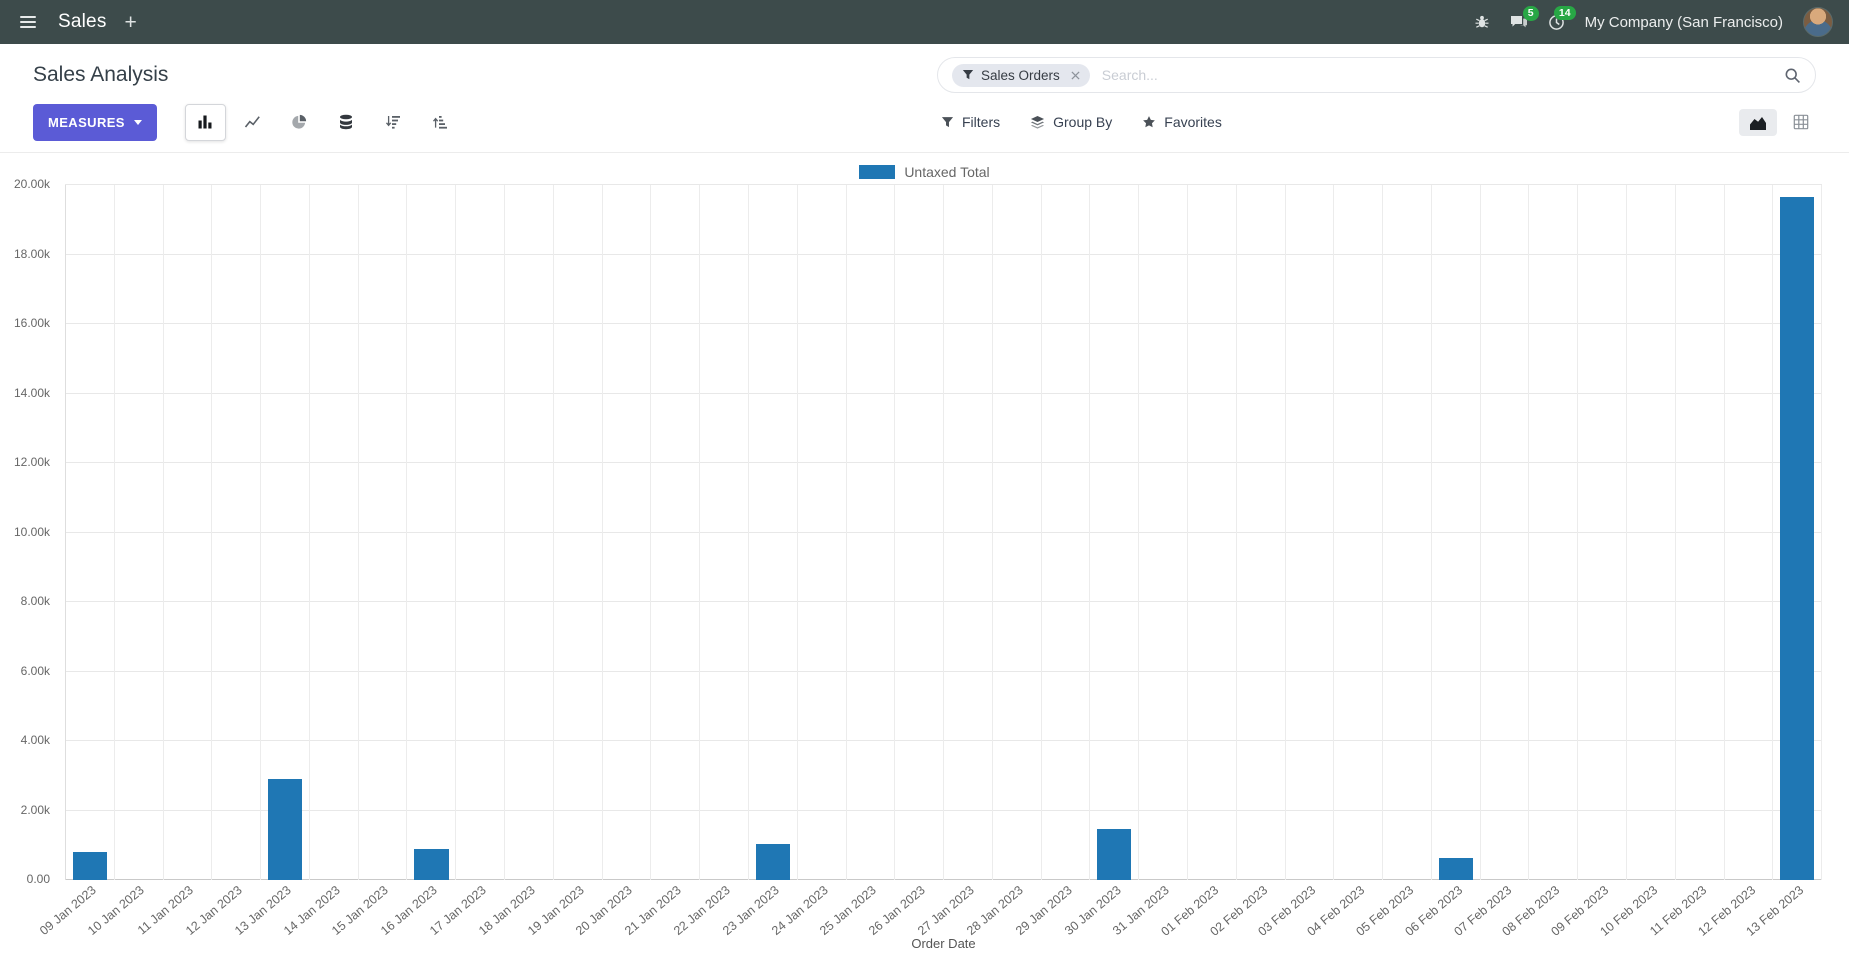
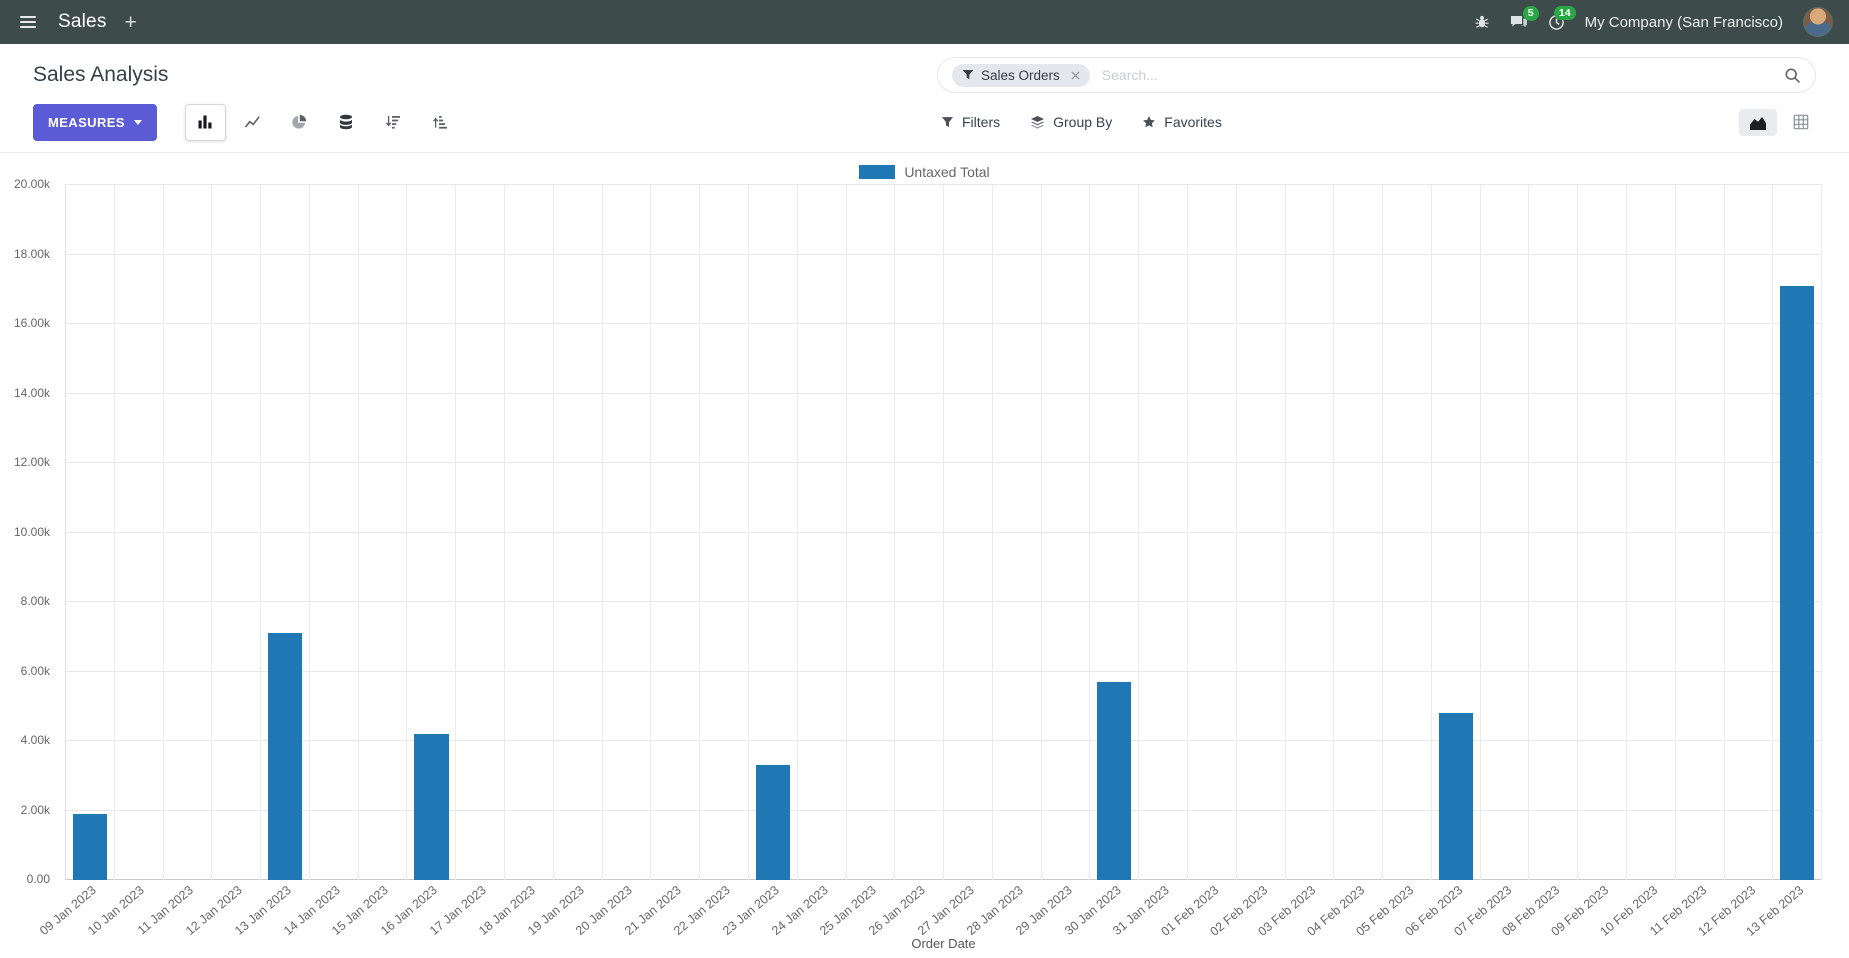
09 Jan 2023: 0.8k -> 1.9k
13 Jan 2023: 2.9k -> 7.1k
16 Jan 2023: 0.9k -> 4.2k
23 Jan 2023: 1.0k -> 3.3k
30 Jan 2023: 1.5k -> 5.7k
06 Feb 2023: 0.6k -> 4.8k
13 Feb 2023: 19.6k -> 17.1k
